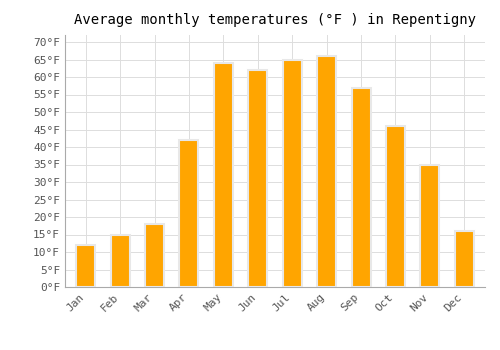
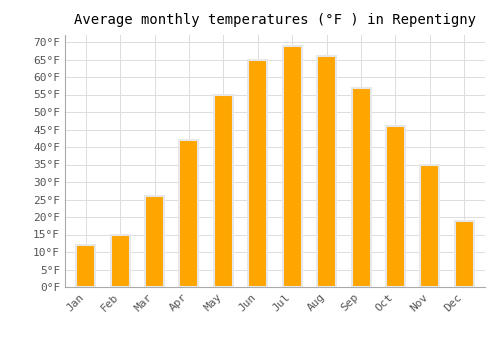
Mar: 18°F -> 26°F
May: 64°F -> 55°F
Jun: 62°F -> 65°F
Jul: 65°F -> 69°F
Dec: 16°F -> 19°F
